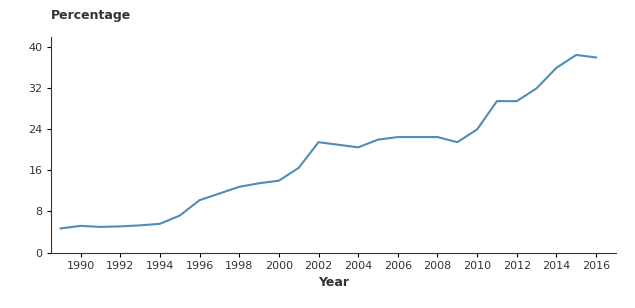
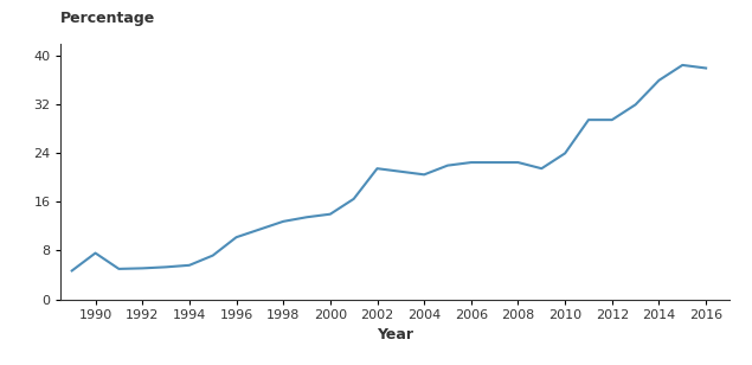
1990: 5.2 -> 7.6
